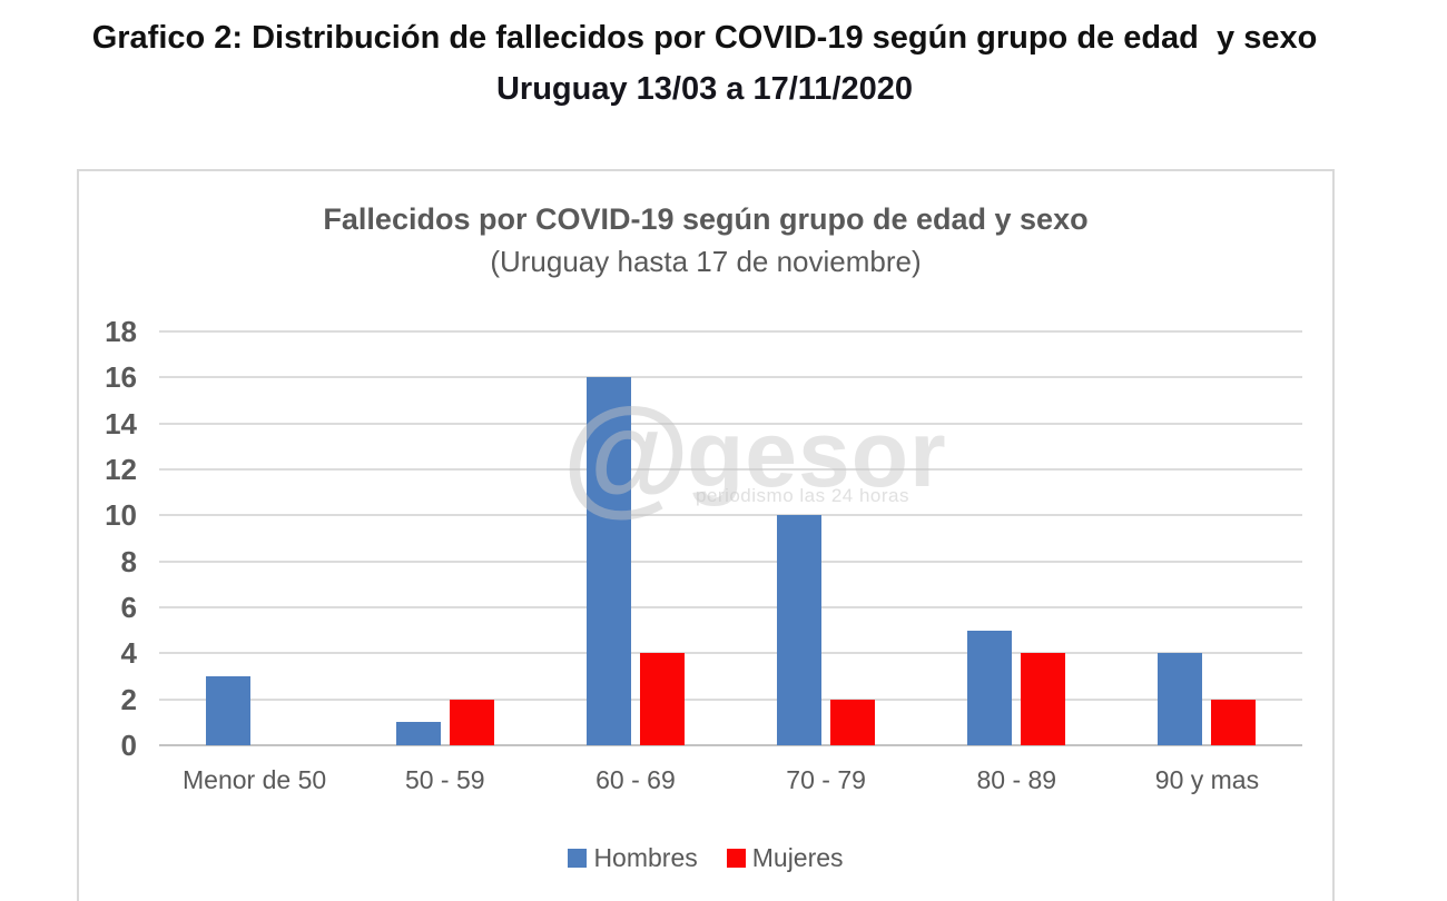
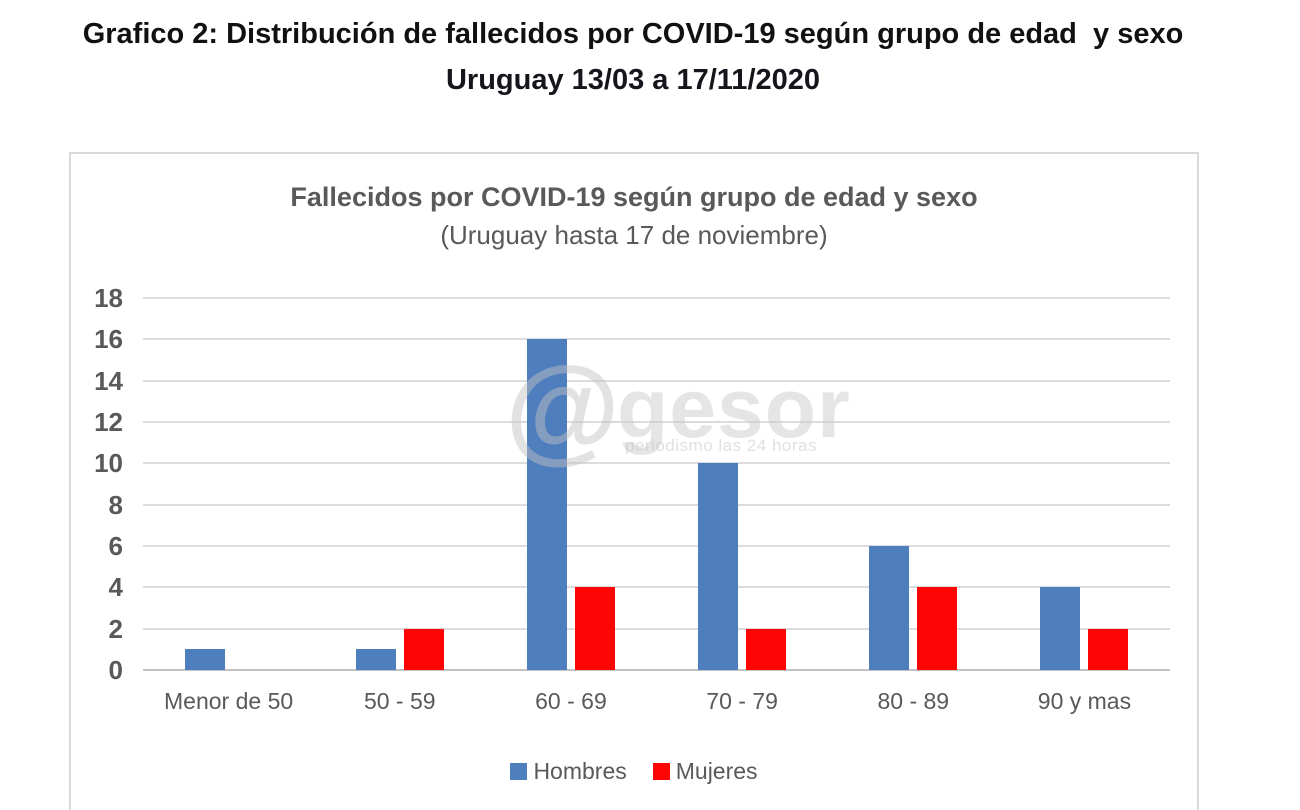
Hombres/Menor de 50: 3 -> 1
Hombres/80 - 89: 5 -> 6
